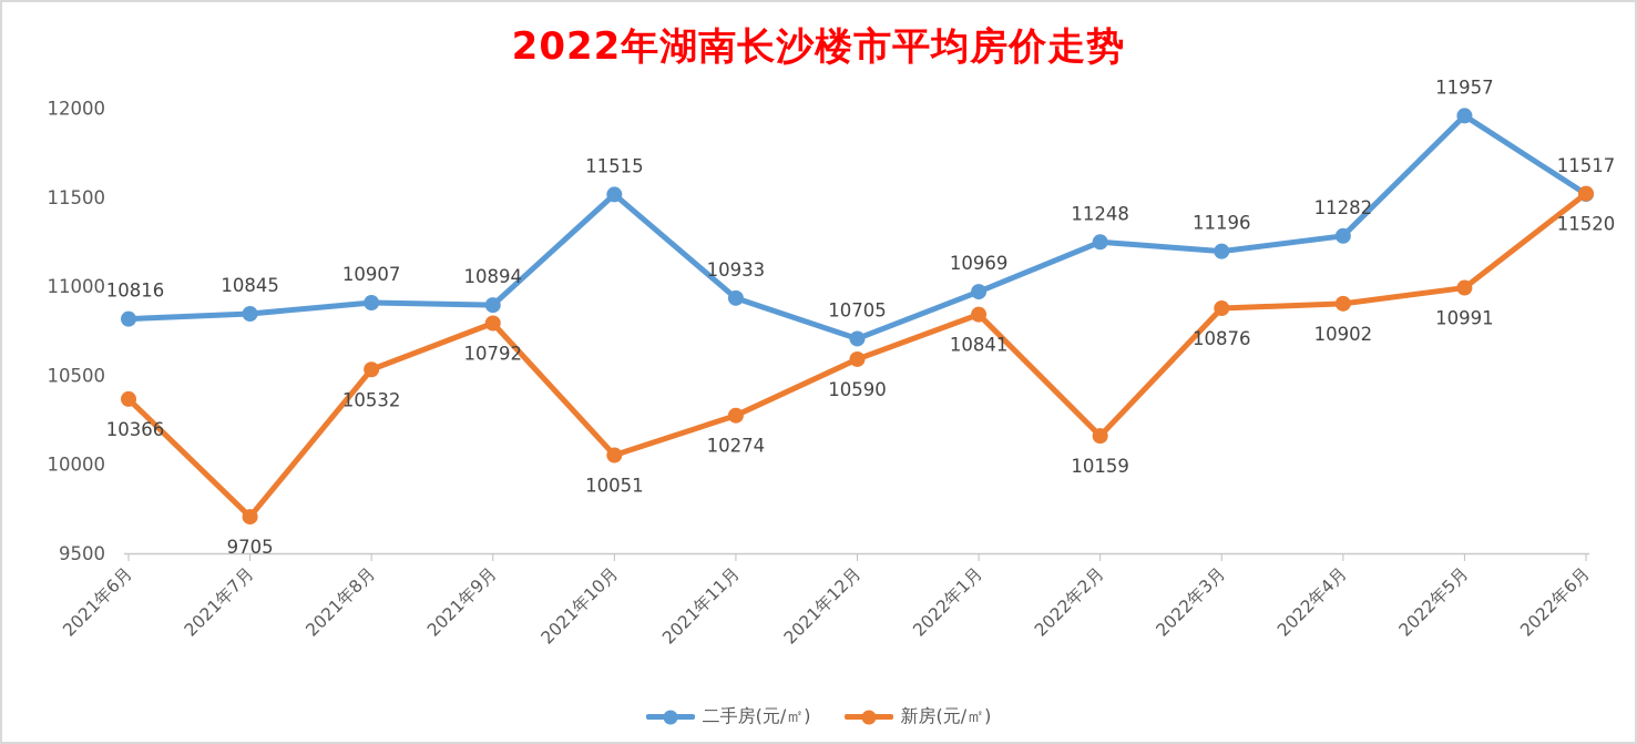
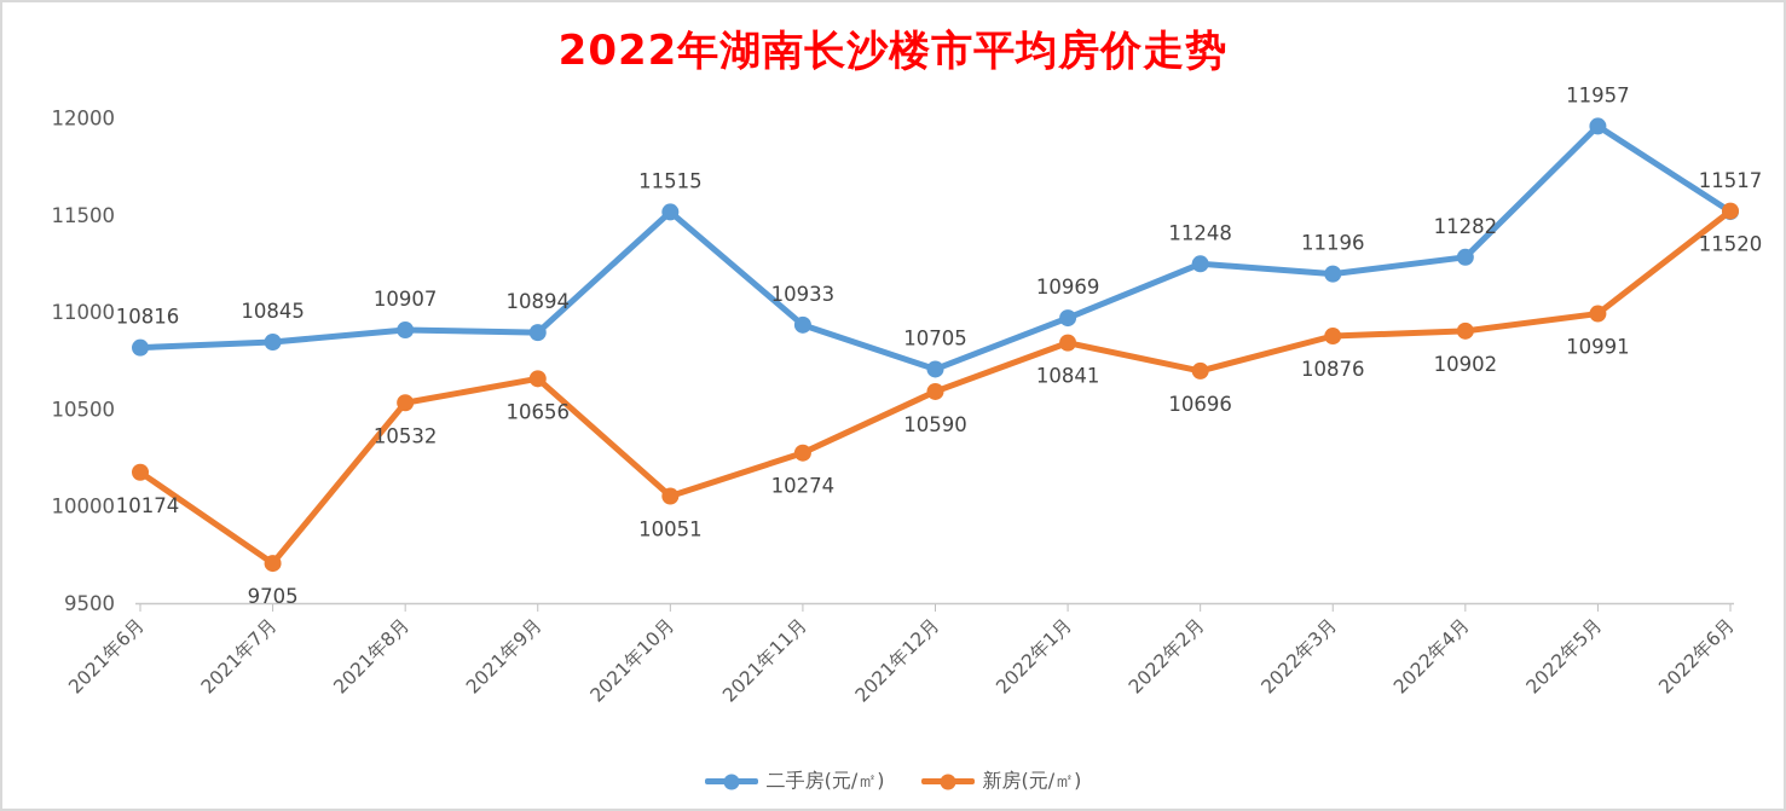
新房(元/㎡)/2021年6月: 10366 -> 10174
新房(元/㎡)/2021年9月: 10792 -> 10656
新房(元/㎡)/2022年2月: 10159 -> 10696
